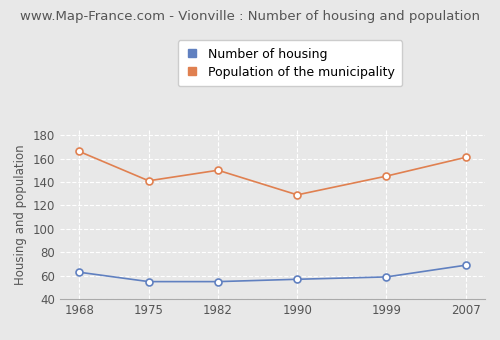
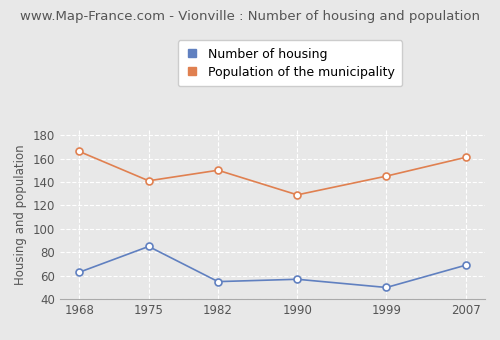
Number of housing/1975: 55 -> 85
Number of housing/1999: 59 -> 50
